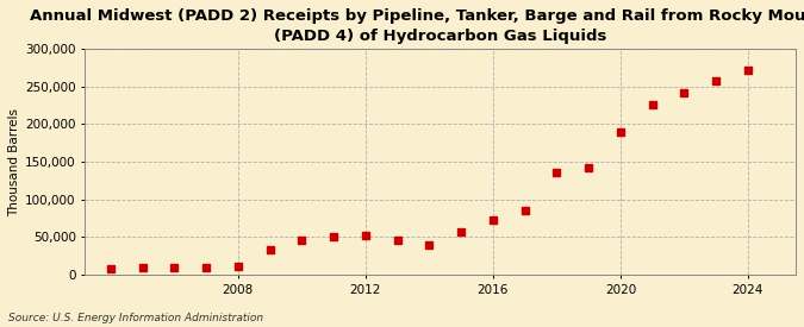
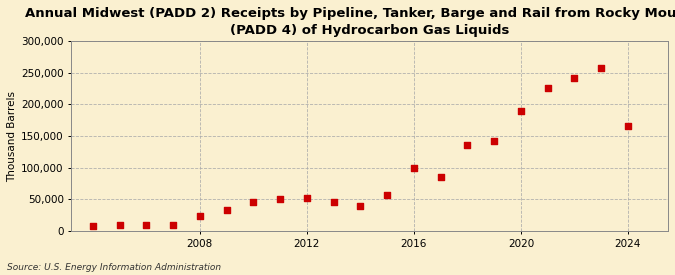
2008: 12,000 -> 24,000
2016: 73,000 -> 100,000
2024: 271,000 -> 166,000
